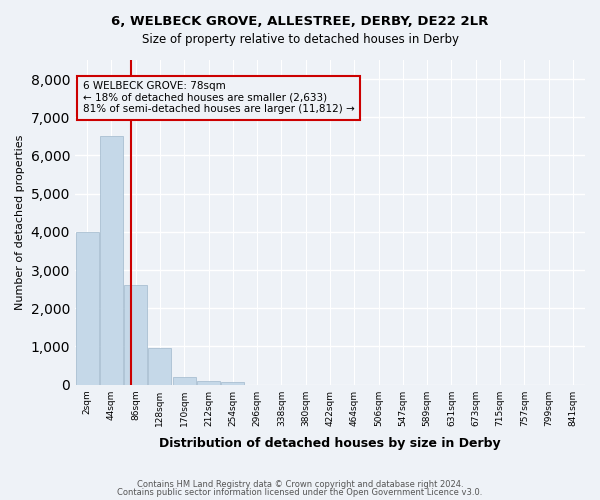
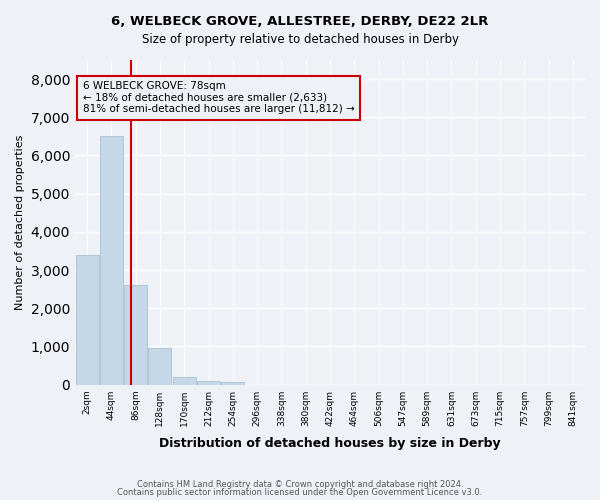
2sqm: 4,000 -> 3,400
